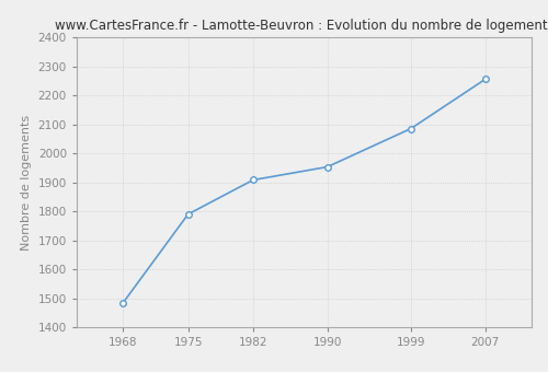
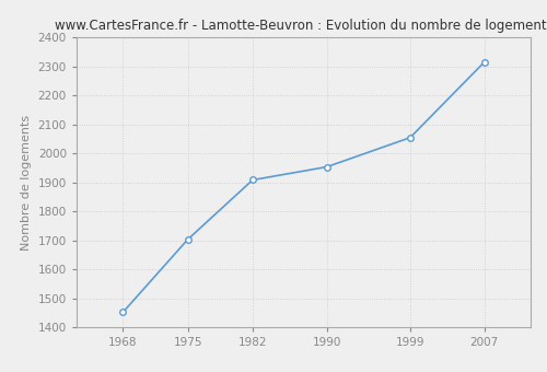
1968: 1485 -> 1452
1975: 1790 -> 1703
1999: 2085 -> 2054
2007: 2255 -> 2314
